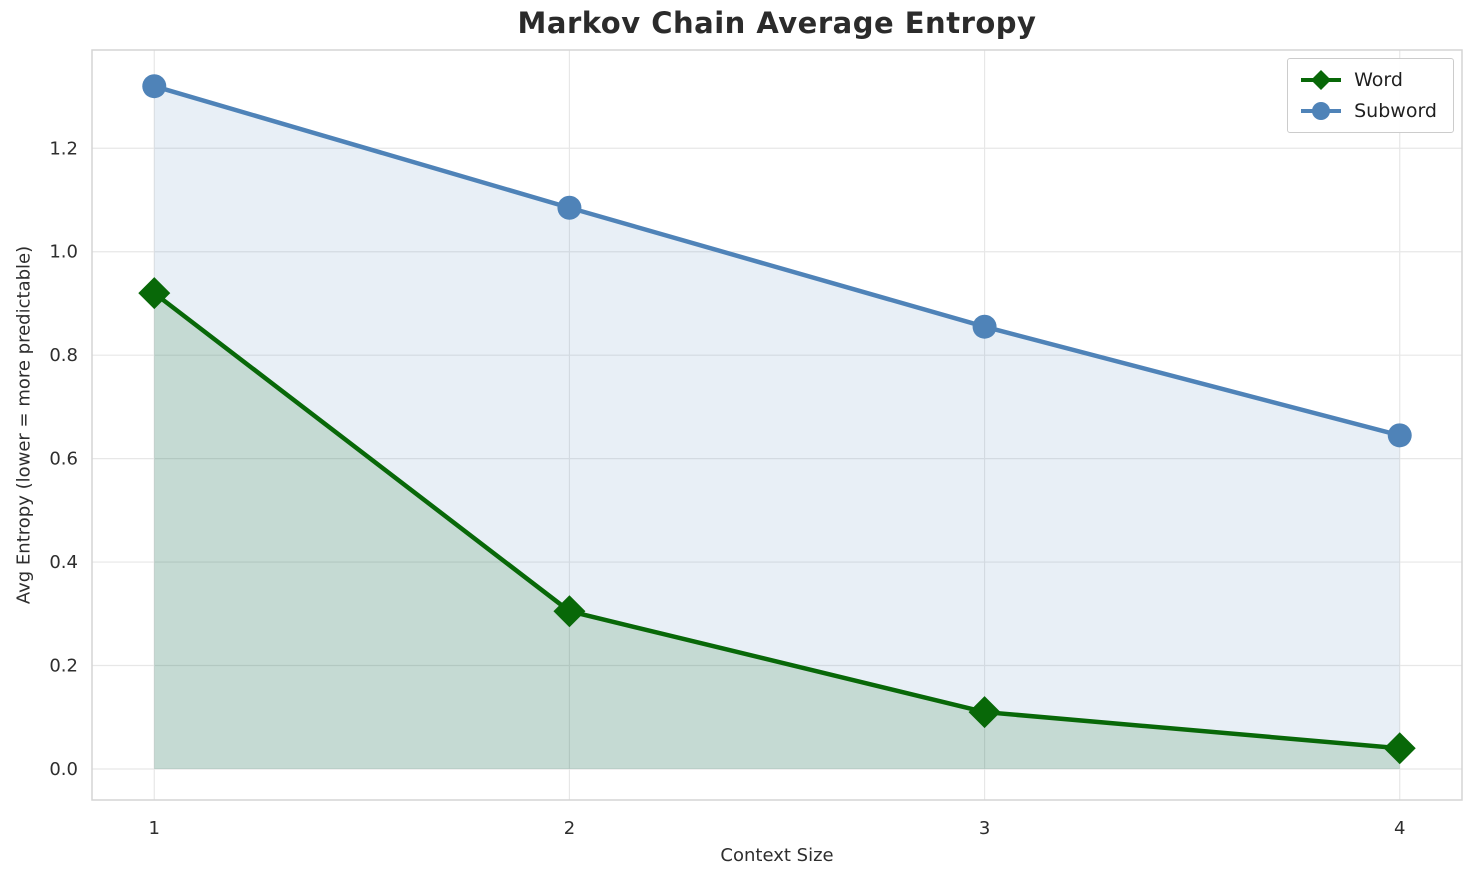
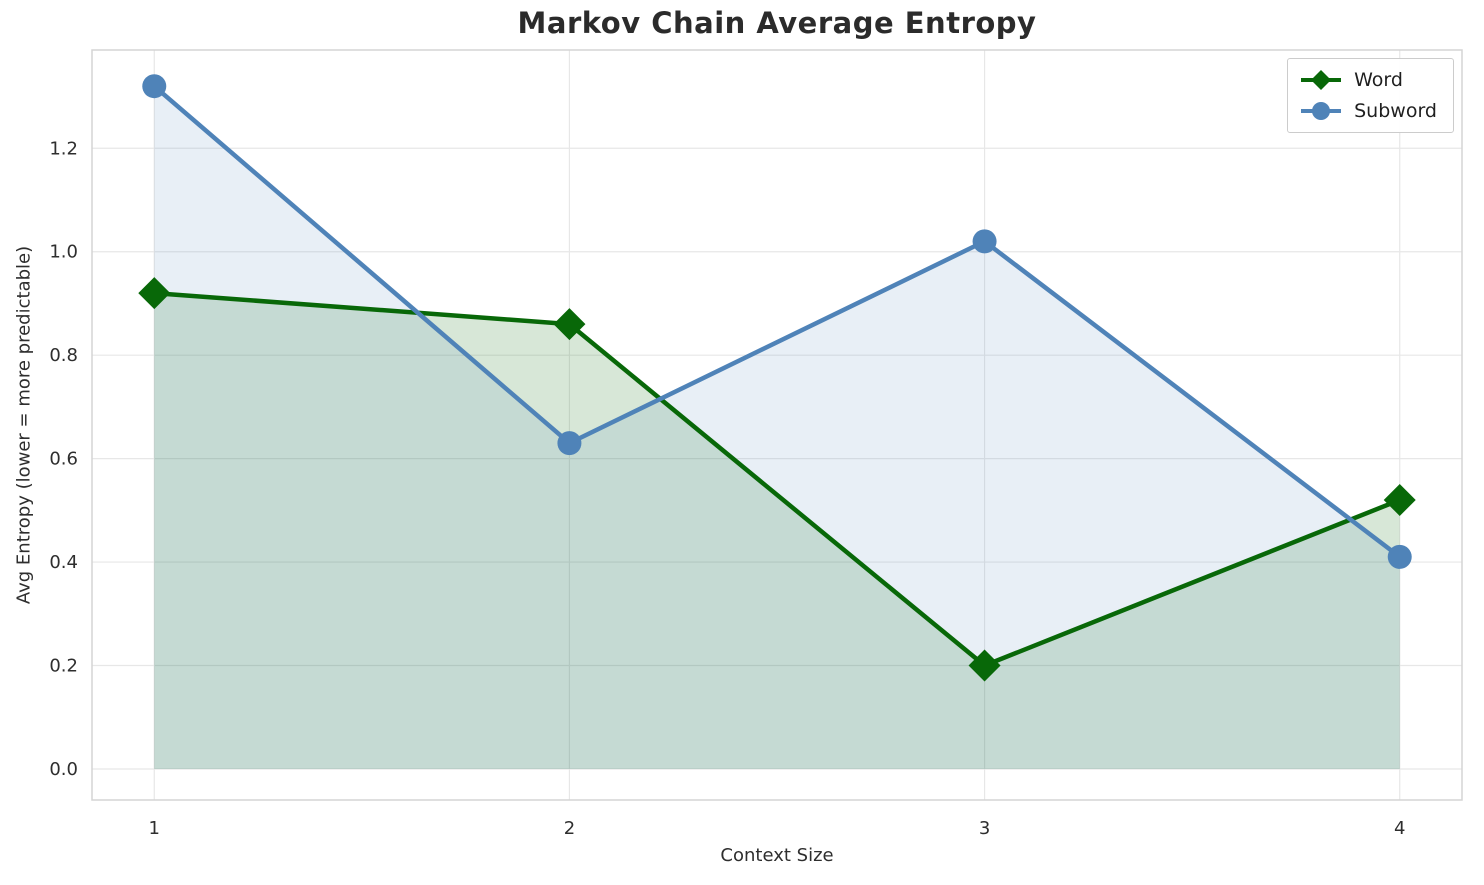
Word/2: 0.30 -> 0.86
Subword/2: 1.08 -> 0.63
Word/3: 0.11 -> 0.20
Subword/3: 0.85 -> 1.02
Word/4: 0.04 -> 0.52
Subword/4: 0.65 -> 0.41
